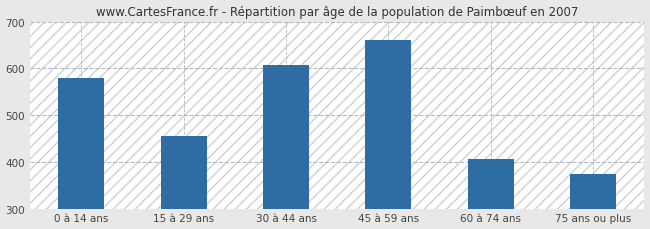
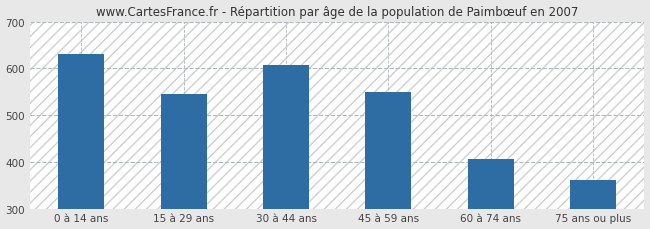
0 à 14 ans: 580 -> 630
15 à 29 ans: 455 -> 545
45 à 59 ans: 660 -> 549
75 ans ou plus: 375 -> 362
